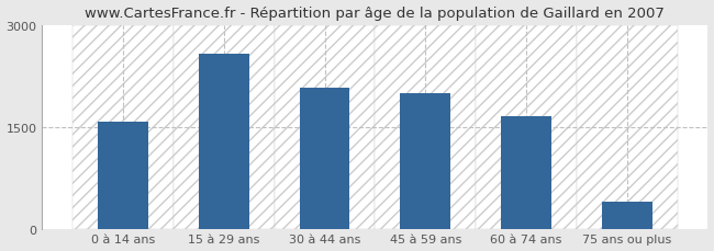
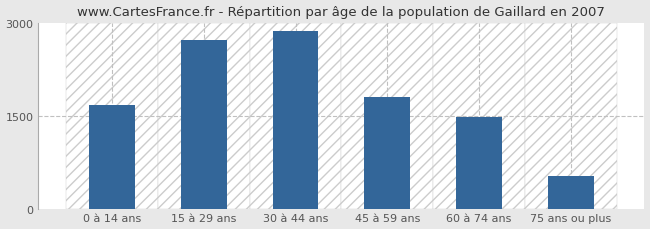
0 à 14 ans: 1580 -> 1680
15 à 29 ans: 2580 -> 2720
30 à 44 ans: 2080 -> 2870
45 à 59 ans: 2000 -> 1800
60 à 74 ans: 1660 -> 1480
75 ans ou plus: 400 -> 530
